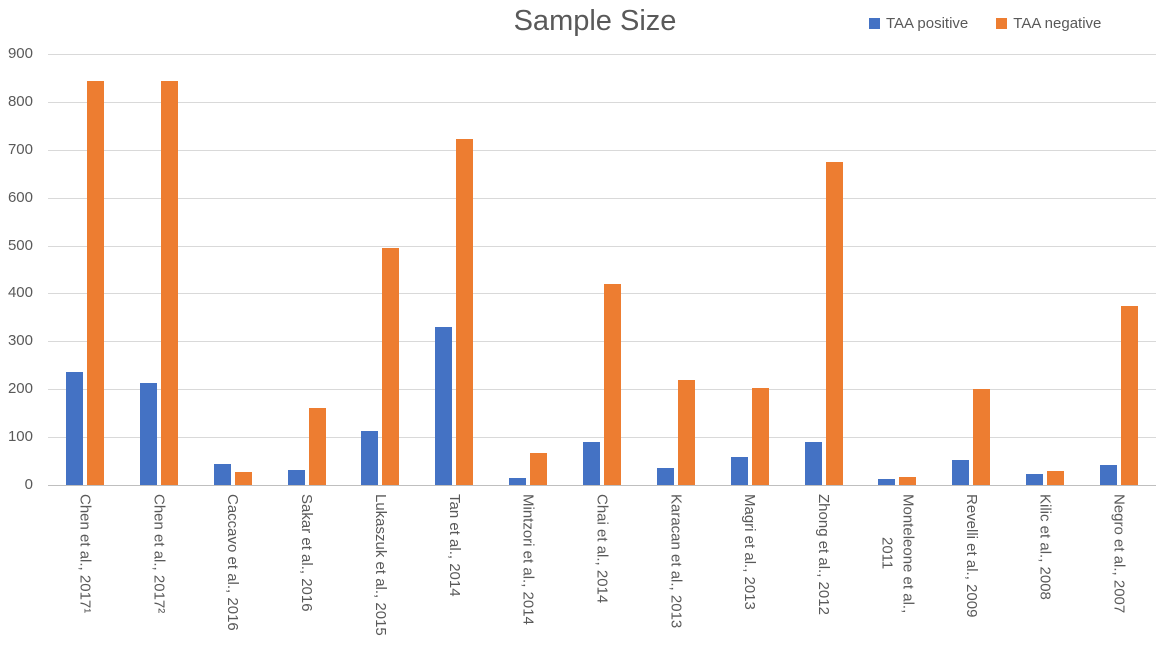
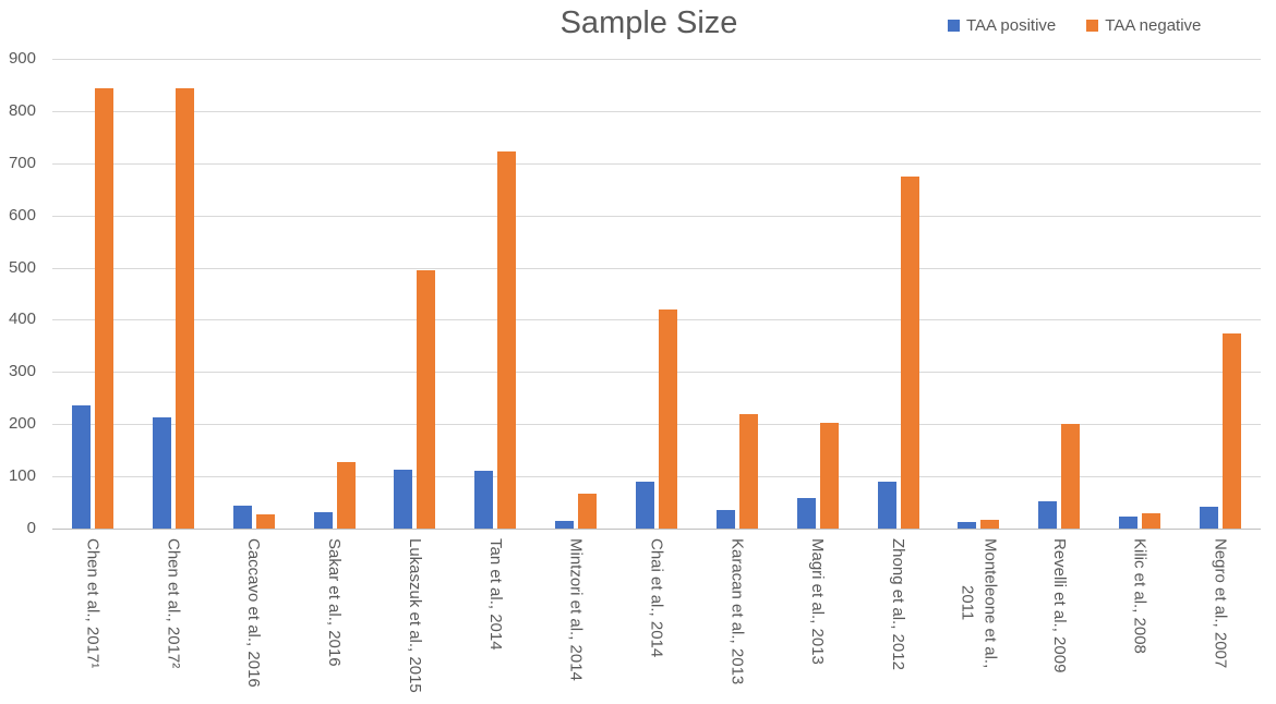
TAA negative/Sakar et al., 2016: 160 -> 130
TAA positive/Tan et al., 2014: 330 -> 110
